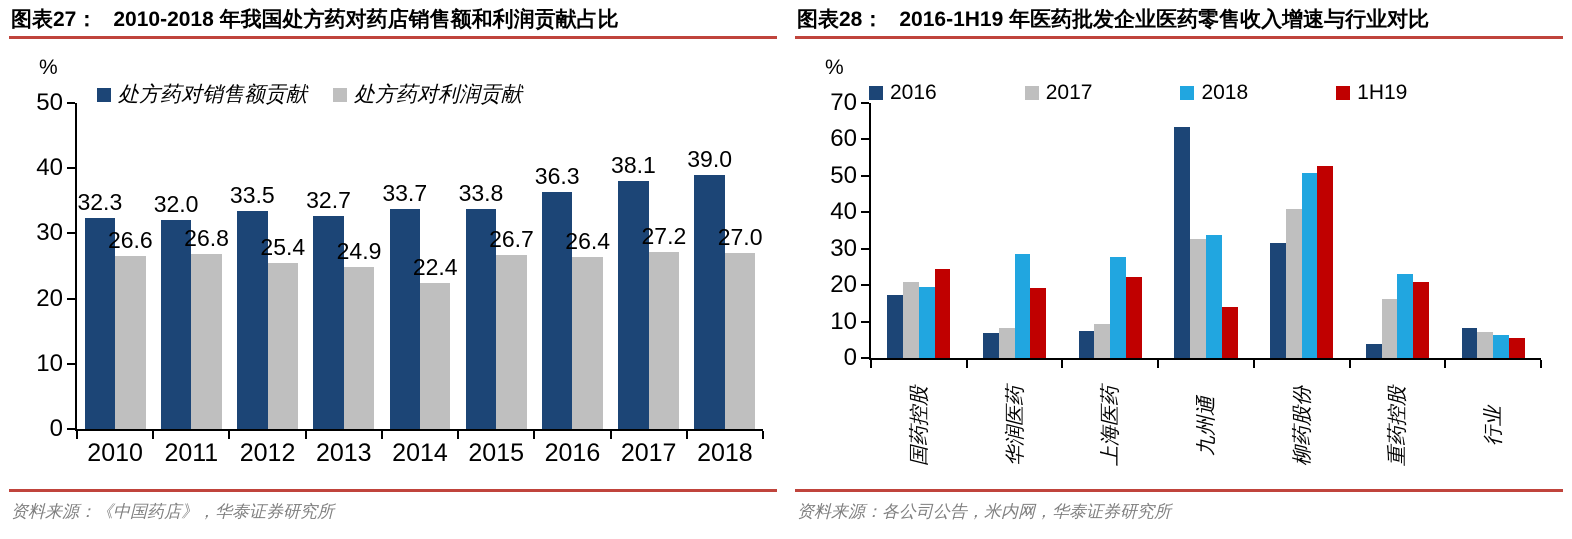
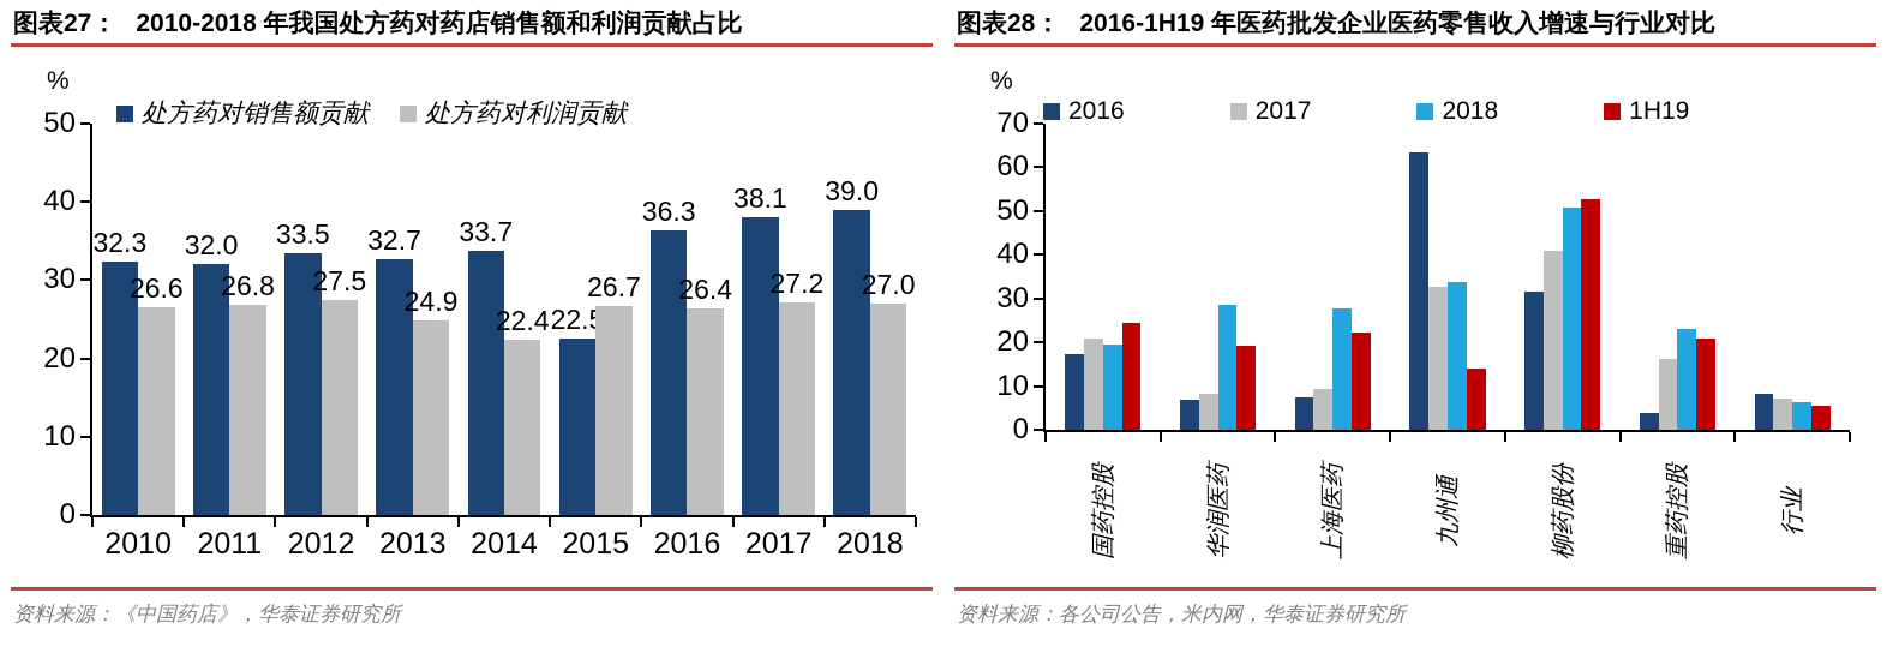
2010-2018 年我国处方药对药店销售额和利润贡献占比/处方药对利润贡献/2012: 25.4 -> 27.5
2010-2018 年我国处方药对药店销售额和利润贡献占比/处方药对销售额贡献/2015: 33.8 -> 22.5
